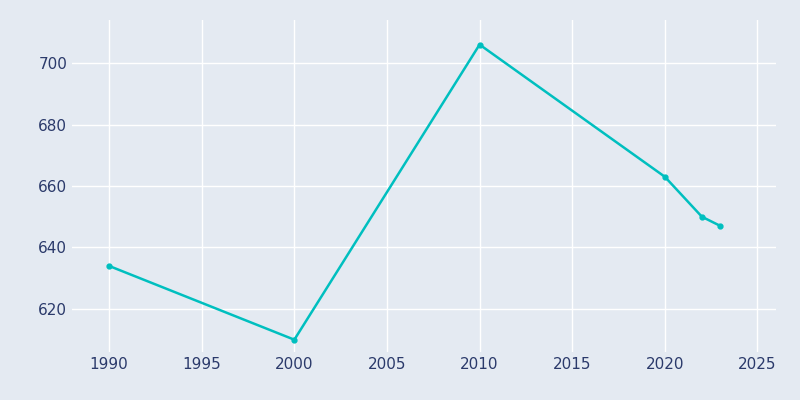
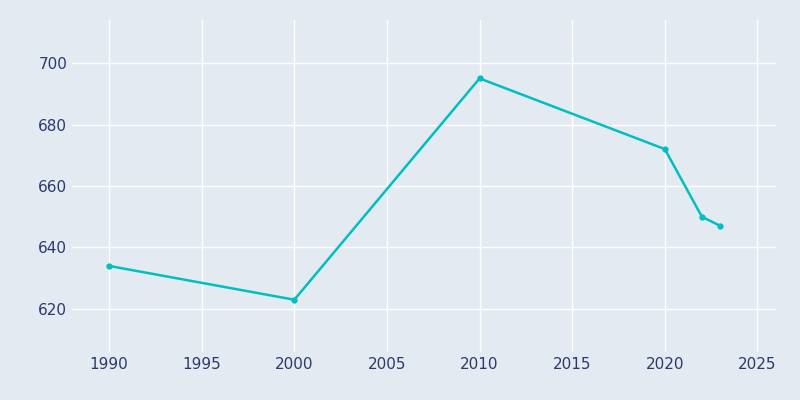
2000: 610 -> 623
2010: 706 -> 695
2020: 663 -> 672
